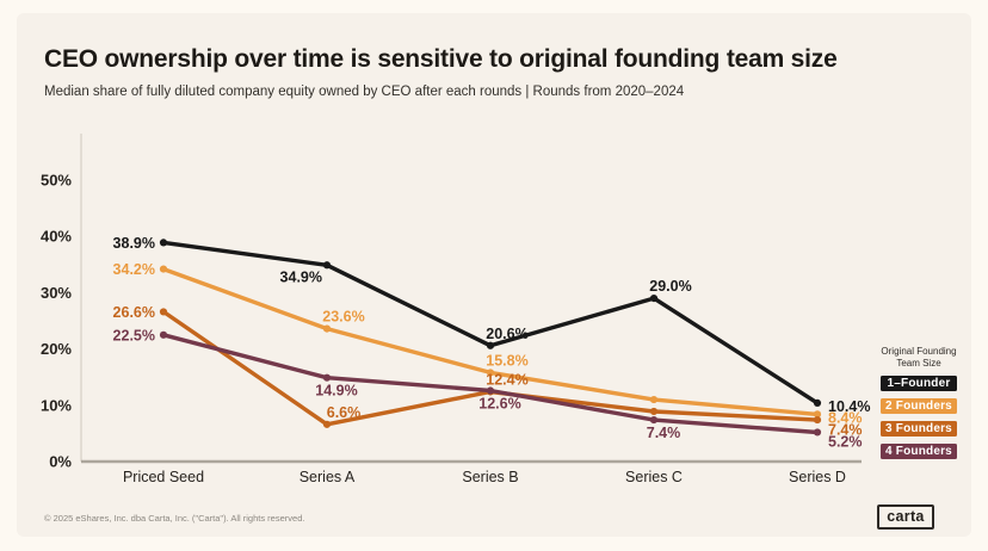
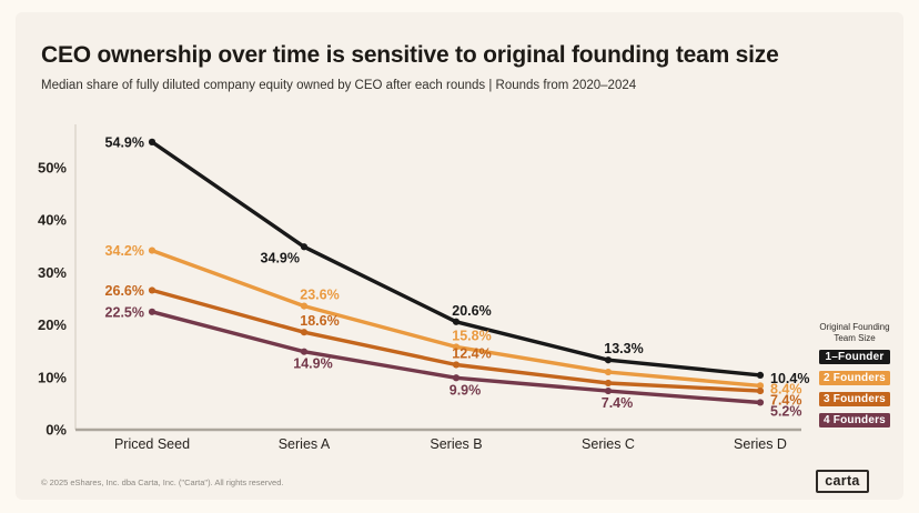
1–Founder/Priced Seed: 38.9% -> 54.9%
3 Founders/Series A: 6.6% -> 18.6%
4 Founders/Series B: 12.6% -> 9.9%
1–Founder/Series C: 29.0% -> 13.3%
